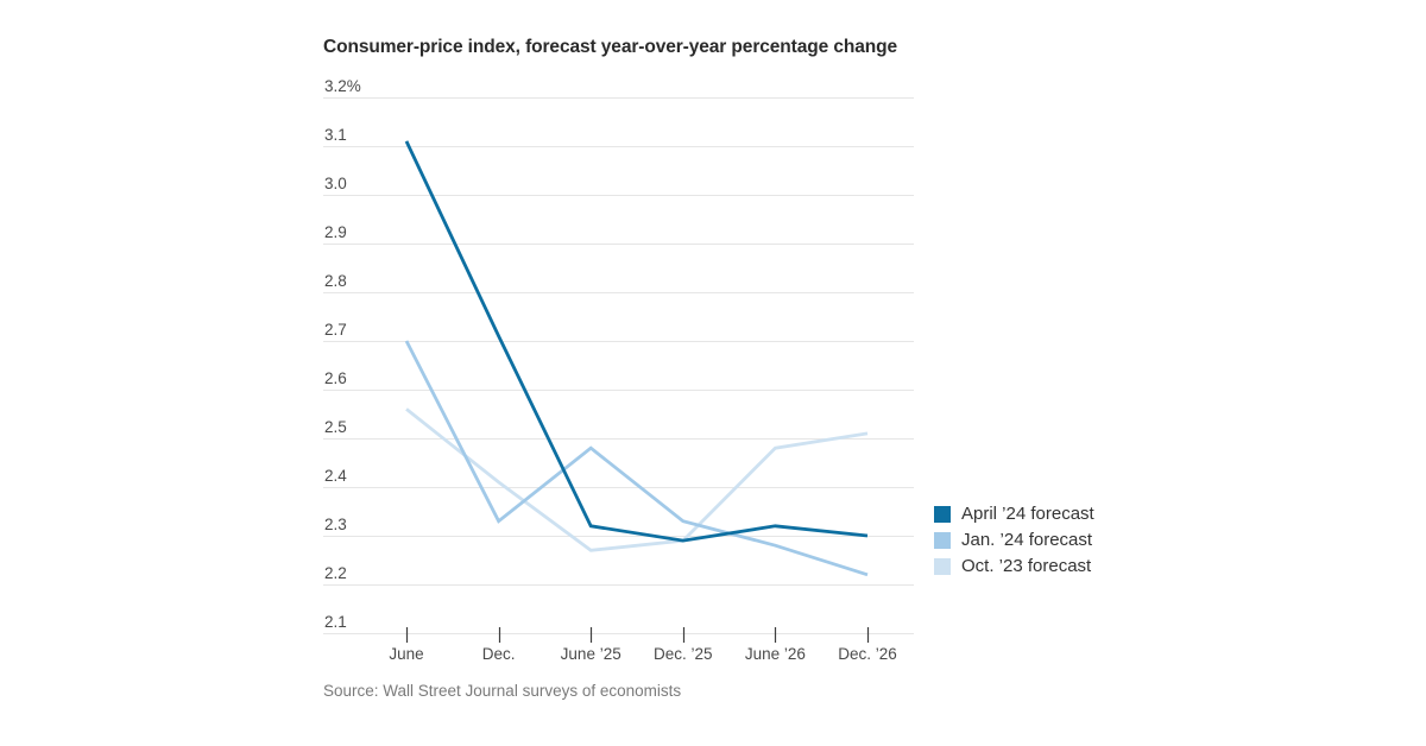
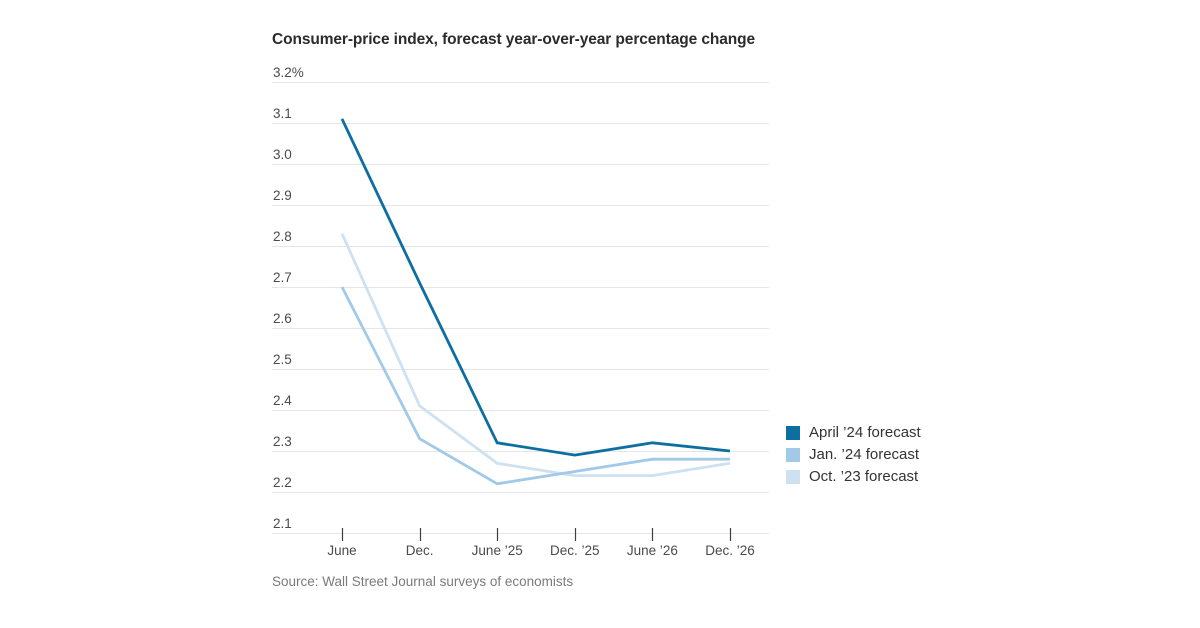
Oct. ’23 forecast/June: 2.56% -> 2.83%
Jan. ’24 forecast/June ’25: 2.48% -> 2.22%
Jan. ’24 forecast/Dec. ’25: 2.33% -> 2.25%
Oct. ’23 forecast/Dec. ’25: 2.29% -> 2.24%
Oct. ’23 forecast/June ’26: 2.48% -> 2.24%
Jan. ’24 forecast/Dec. ’26: 2.22% -> 2.28%
Oct. ’23 forecast/Dec. ’26: 2.51% -> 2.27%
